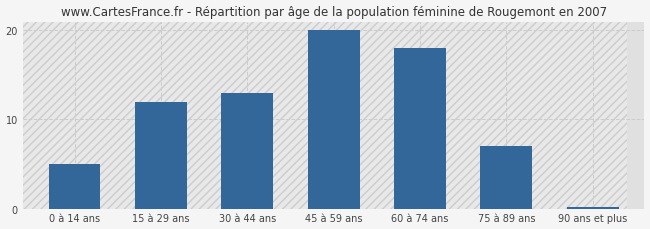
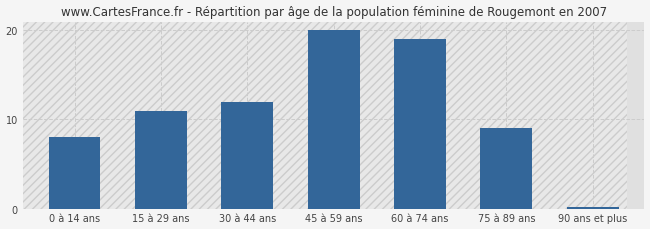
0 à 14 ans: 5.0 -> 8.0
15 à 29 ans: 12.0 -> 11.0
30 à 44 ans: 13.0 -> 12.0
60 à 74 ans: 18.0 -> 19.0
75 à 89 ans: 7.0 -> 9.0
